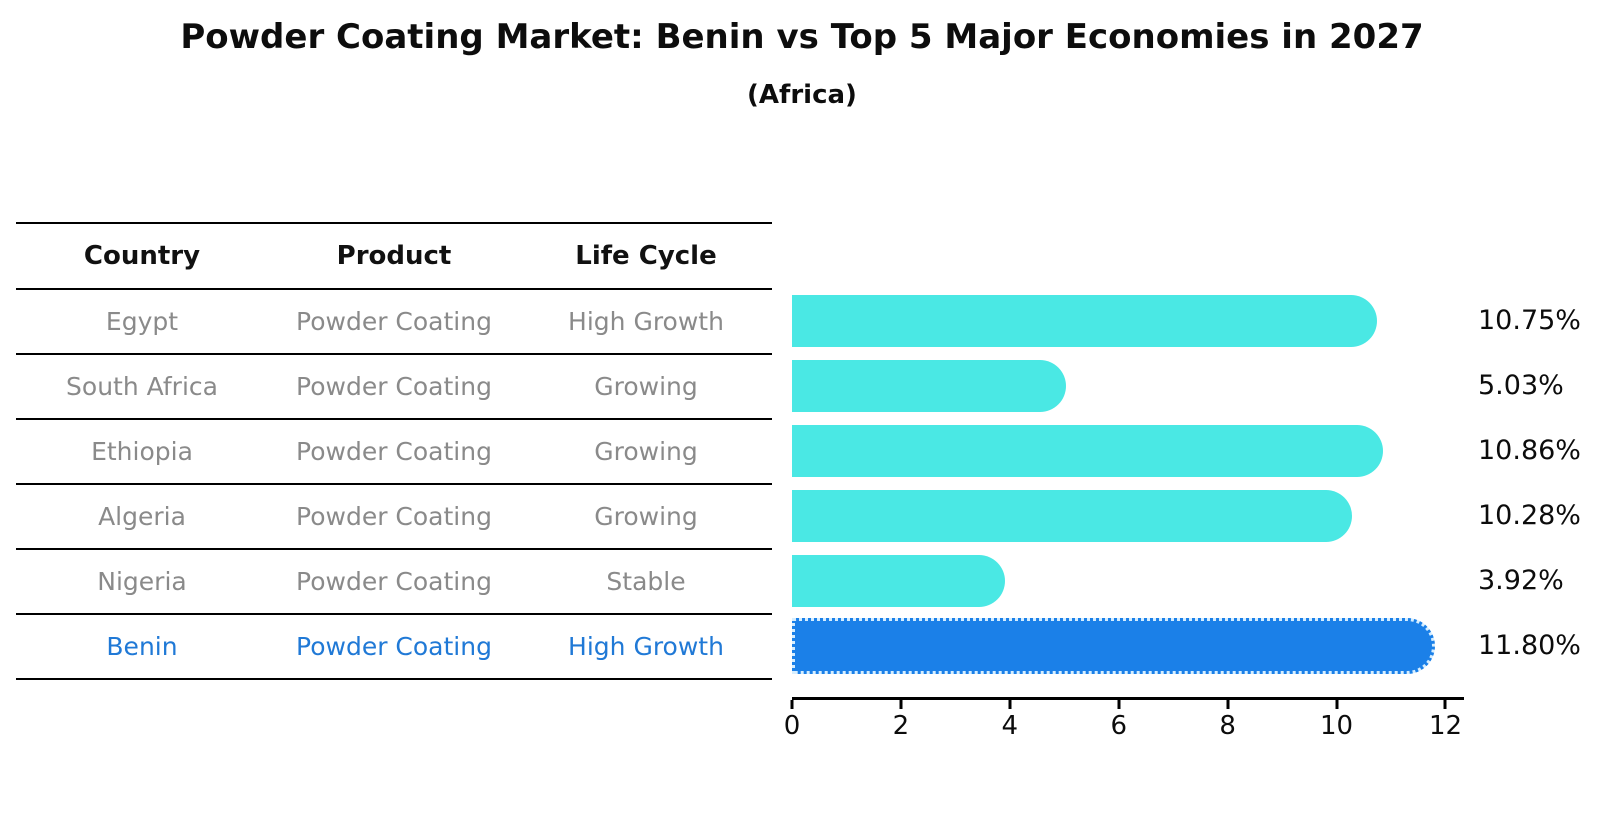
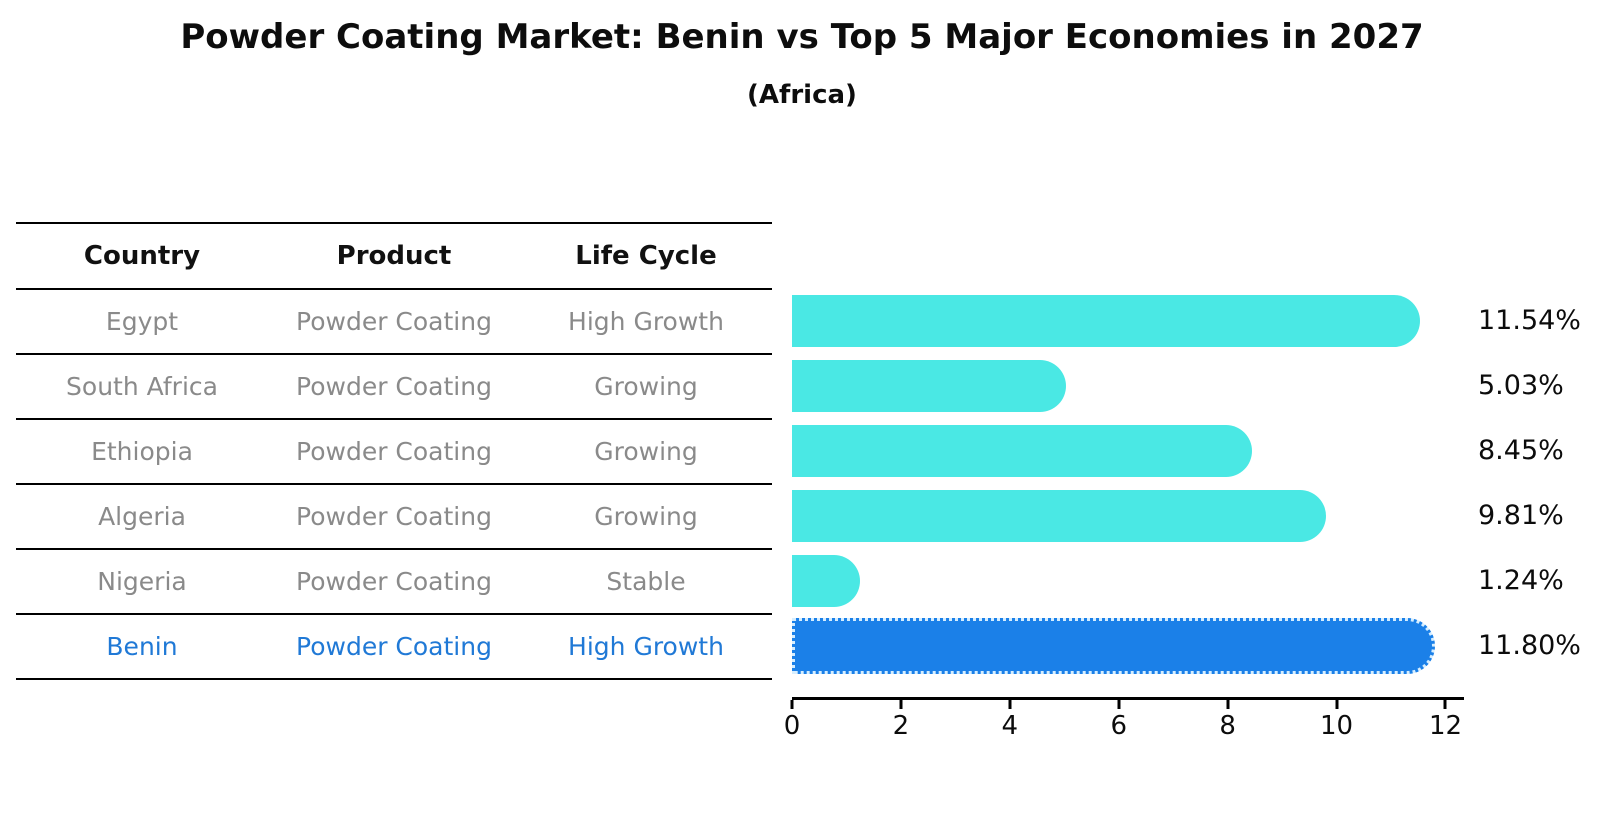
Egypt: 10.75% -> 11.54%
Ethiopia: 10.86% -> 8.45%
Algeria: 10.28% -> 9.81%
Nigeria: 3.92% -> 1.24%
